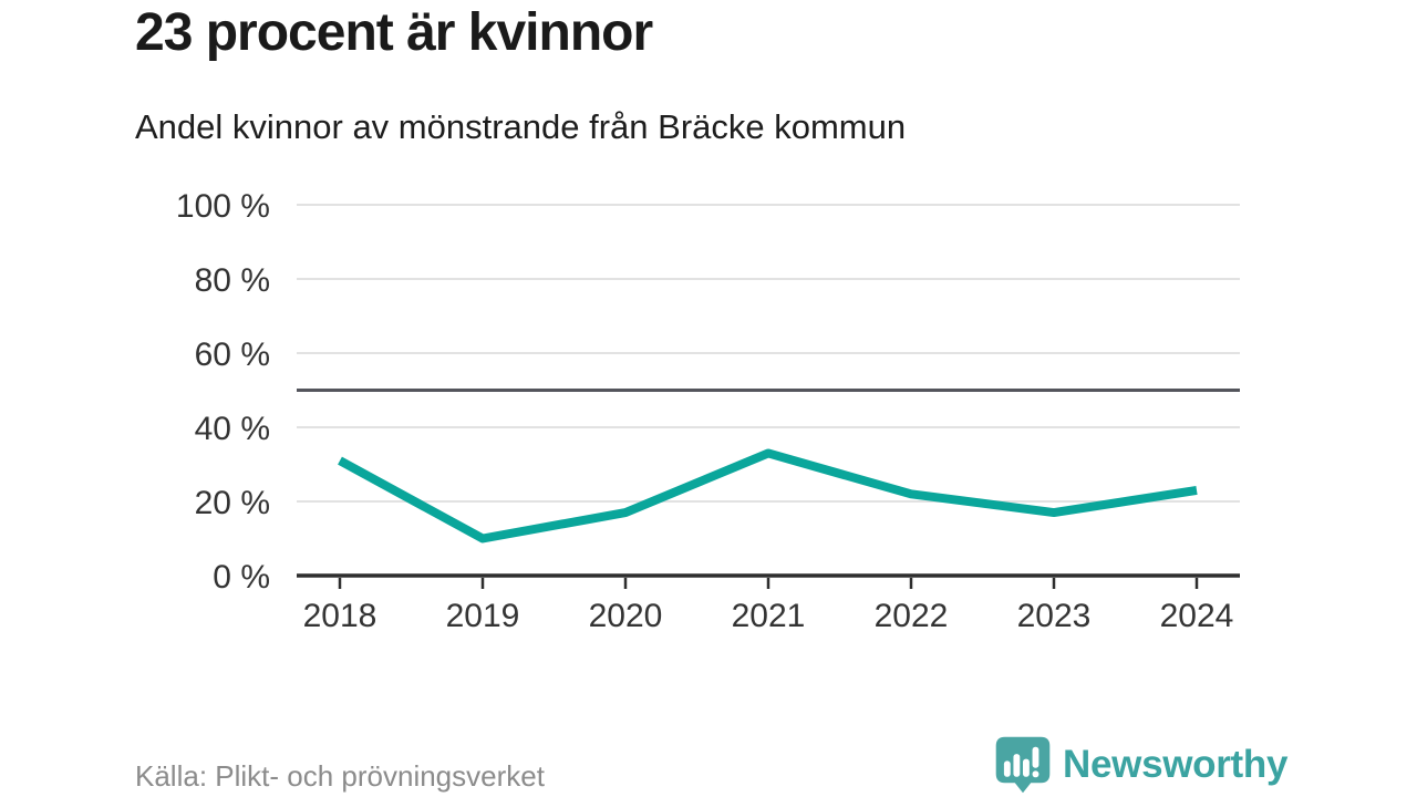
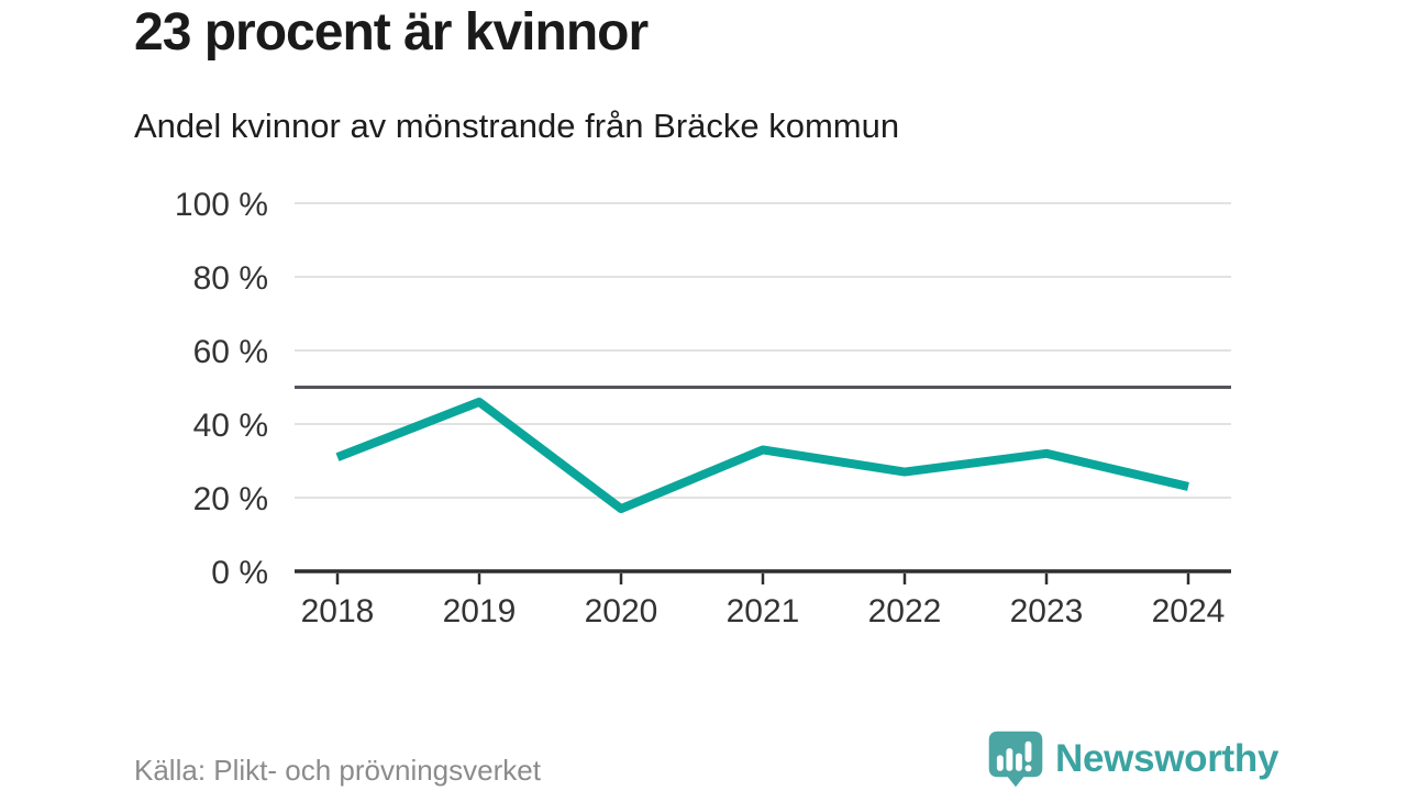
2019: 10% -> 46%
2022: 22% -> 27%
2023: 17% -> 32%
